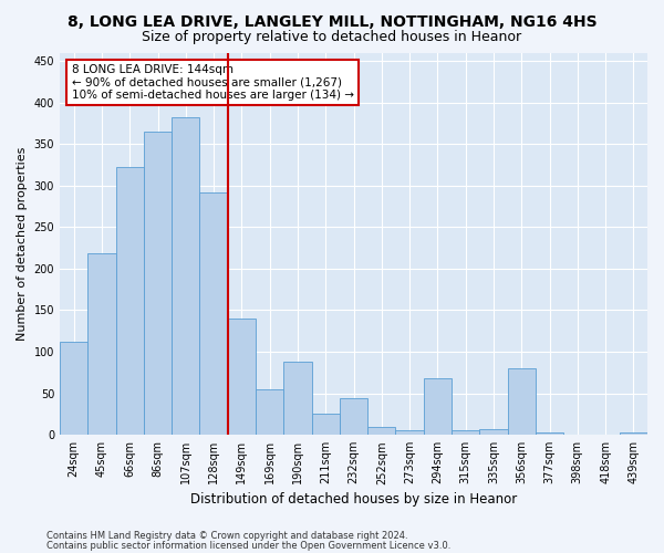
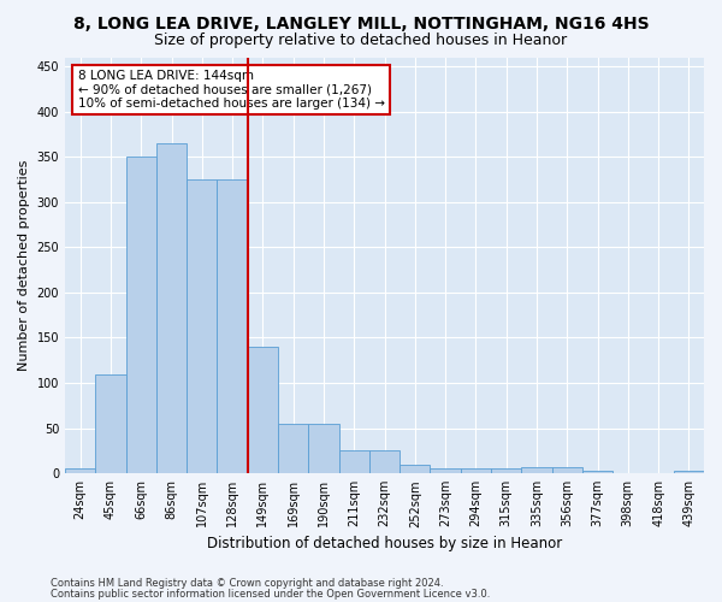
24sqm: 112 -> 5
45sqm: 218 -> 110
66sqm: 322 -> 350
107sqm: 382 -> 325
128sqm: 292 -> 325
190sqm: 88 -> 55
232sqm: 44 -> 25
294sqm: 68 -> 5
356sqm: 80 -> 7
